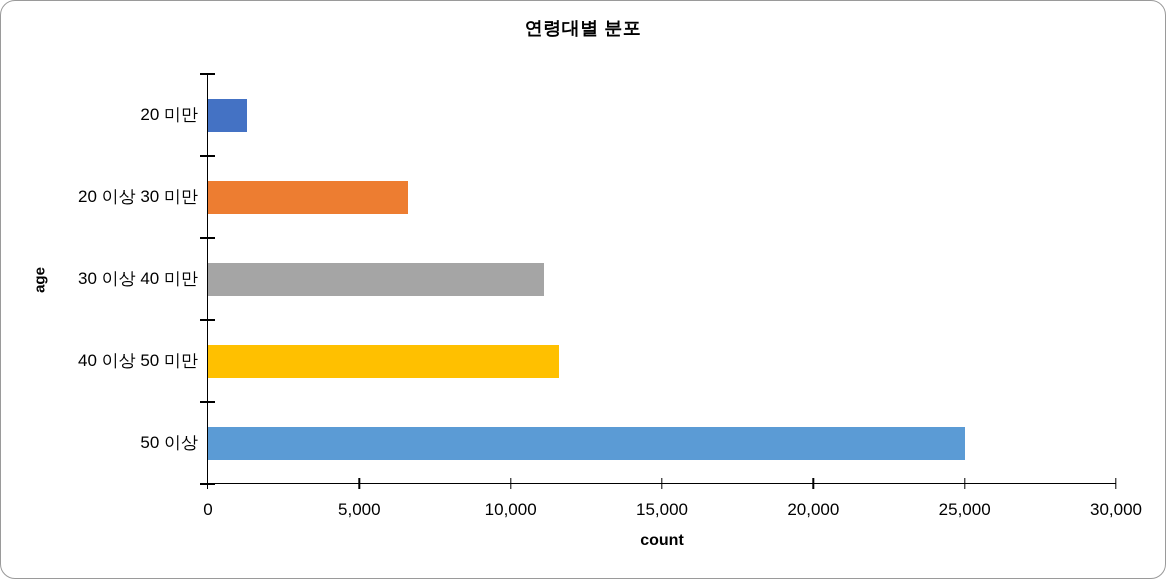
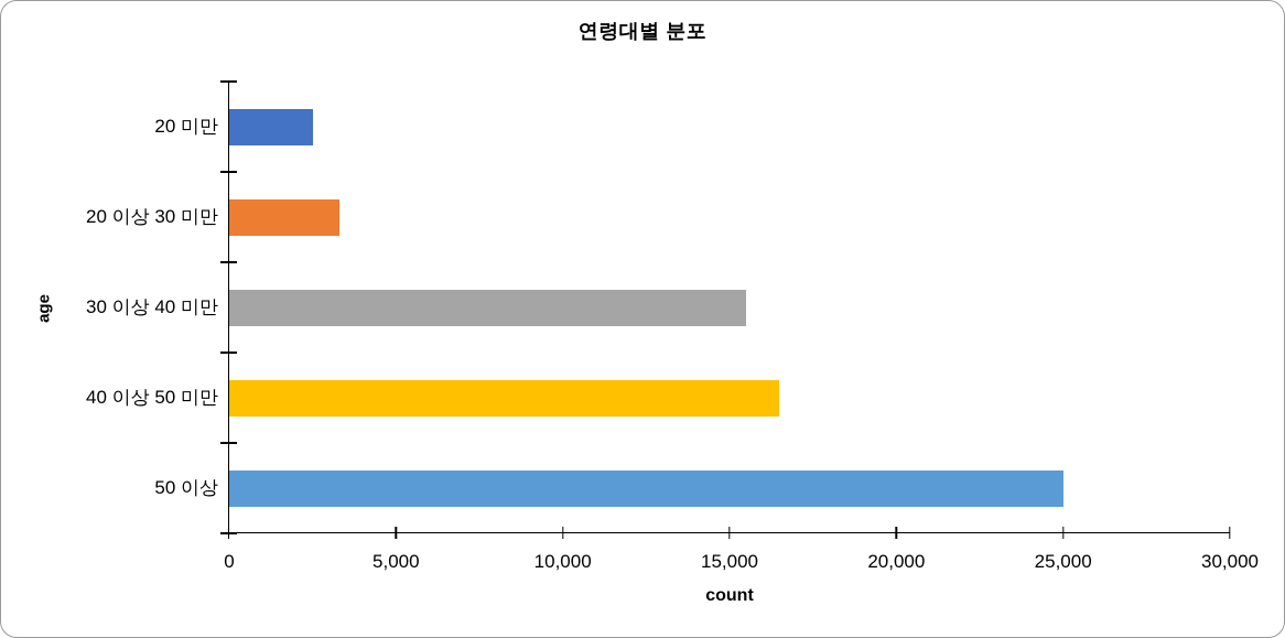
20 미만: 1300 -> 2500
20 이상 30 미만: 6600 -> 3300
30 이상 40 미만: 11100 -> 15500
40 이상 50 미만: 11600 -> 16500
